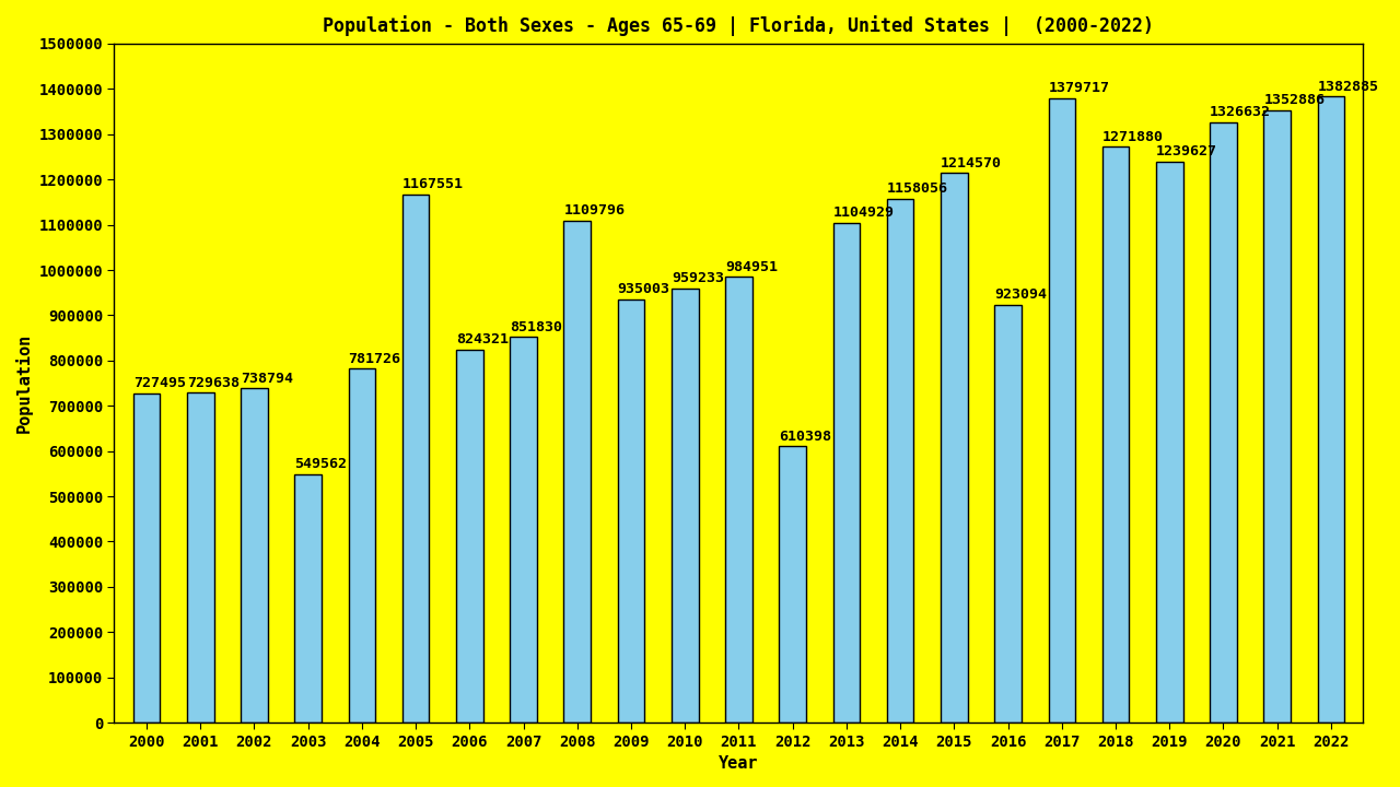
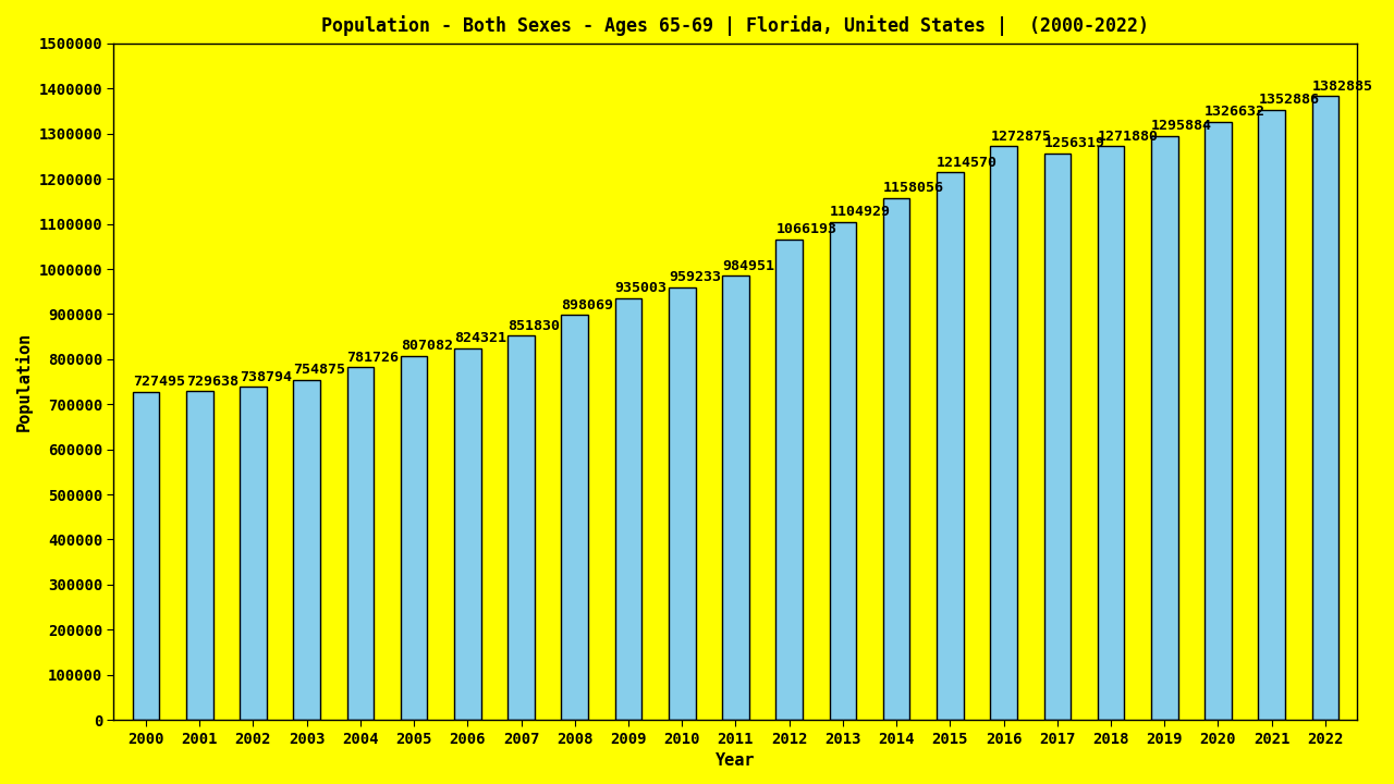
2003: 549562 -> 754875
2005: 1167551 -> 807082
2008: 1109796 -> 898069
2012: 610398 -> 1066193
2016: 923094 -> 1272875
2017: 1379717 -> 1256319
2019: 1239627 -> 1295884
